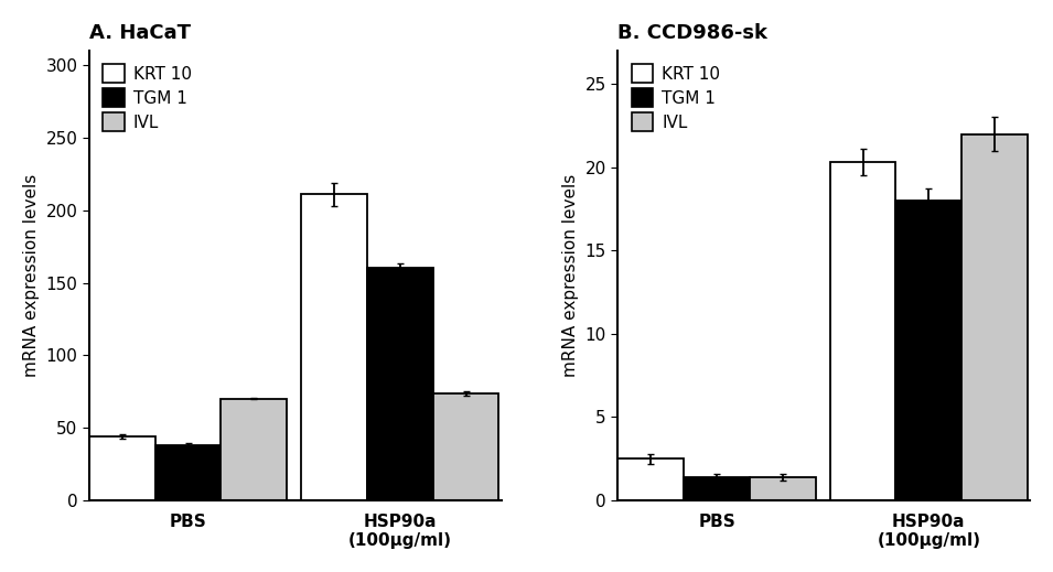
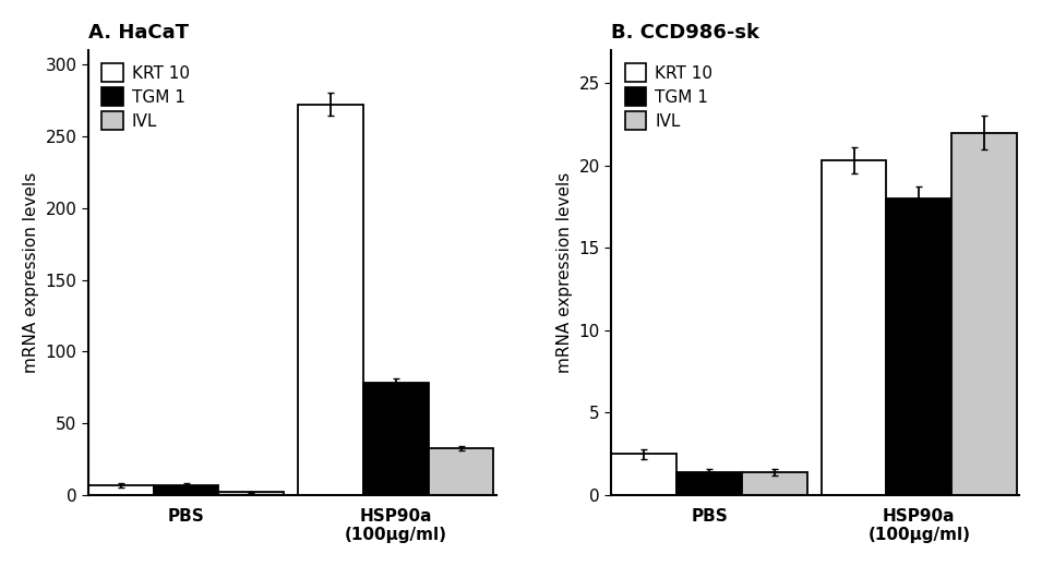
A. HaCaT/KRT 10/PBS: 44 -> 7
A. HaCaT/TGM 1/PBS: 38 -> 7
A. HaCaT/IVL/PBS: 70 -> 2
A. HaCaT/KRT 10/HSP90a (100μg/ml): 211 -> 272
A. HaCaT/TGM 1/HSP90a (100μg/ml): 160 -> 78
A. HaCaT/IVL/HSP90a (100μg/ml): 74 -> 33
